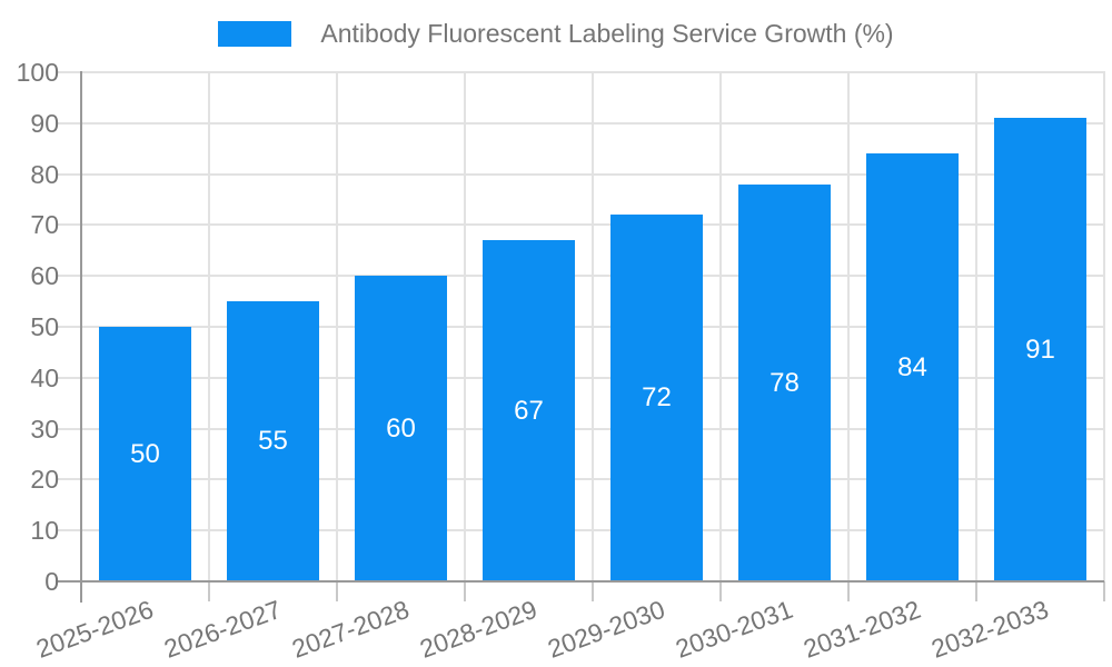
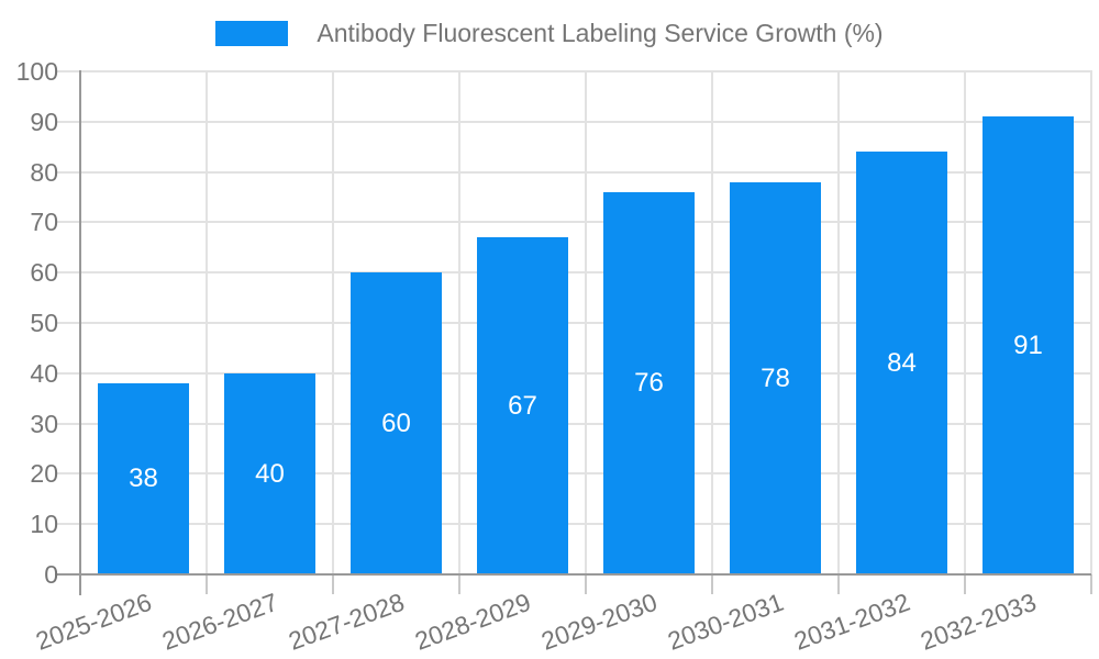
2025-2026: 50 -> 38
2026-2027: 55 -> 40
2029-2030: 72 -> 76
